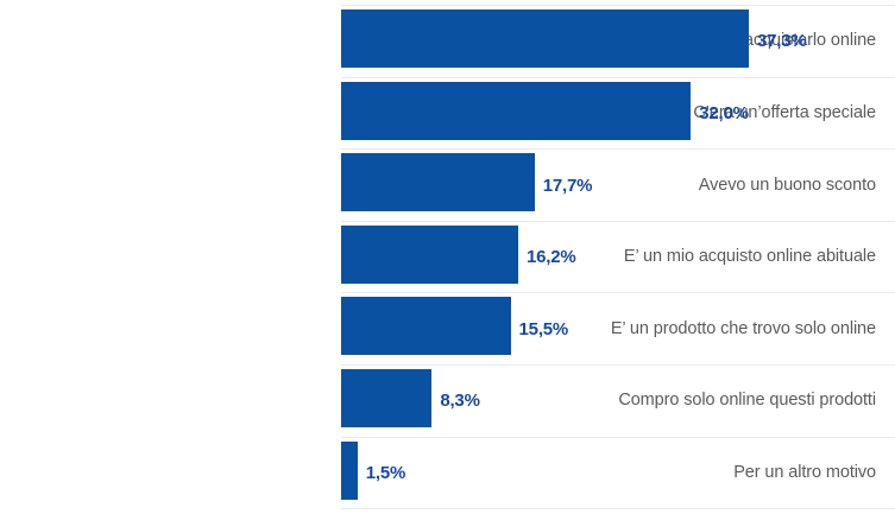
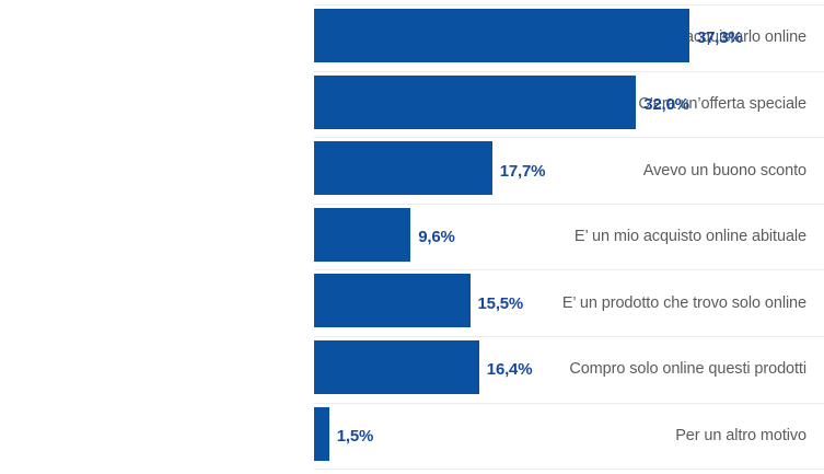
E’ un mio acquisto online abituale: 16,2% -> 9,6%
Compro solo online questi prodotti: 8,3% -> 16,4%
